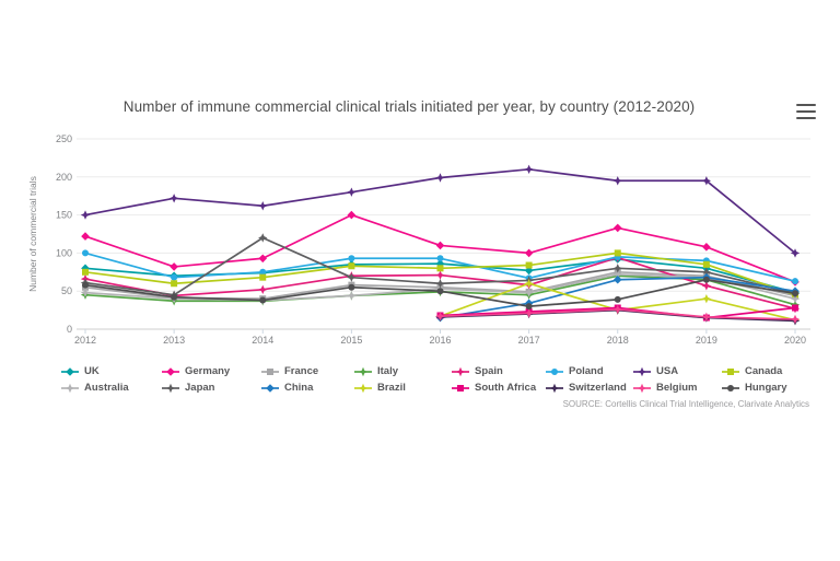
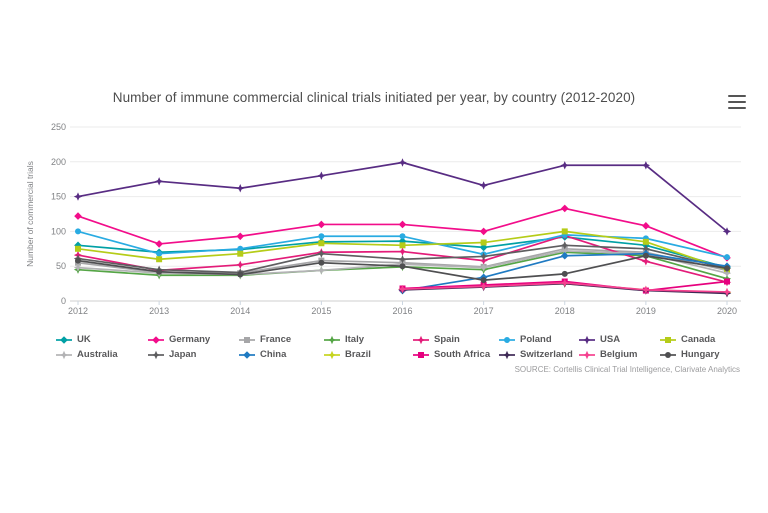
Japan/2014: 120 -> 40
Germany/2015: 150 -> 110
USA/2017: 210 -> 170
Brazil/2017: 60 -> 20
Brazil/2019: 40 -> 20
